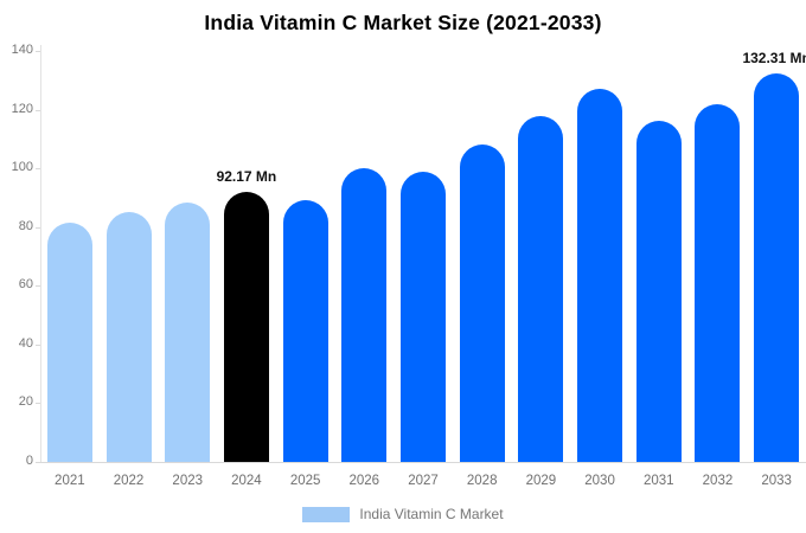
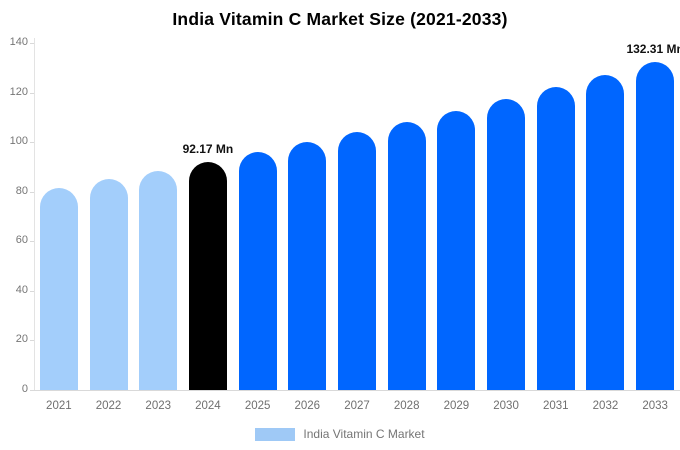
2025: 89 -> 96
2027: 99 -> 104
2029: 118 -> 113
2030: 127 -> 117
2031: 116 -> 122
2032: 122 -> 127
